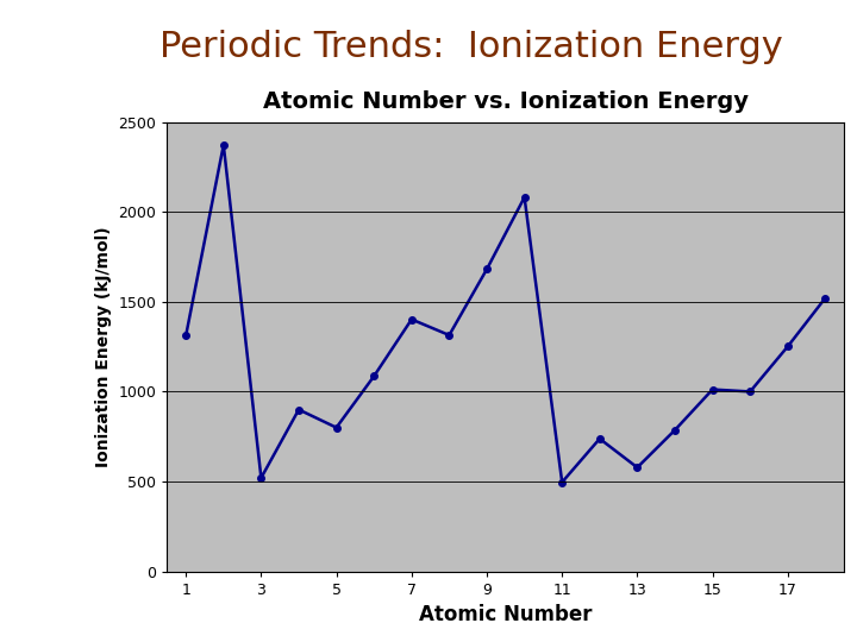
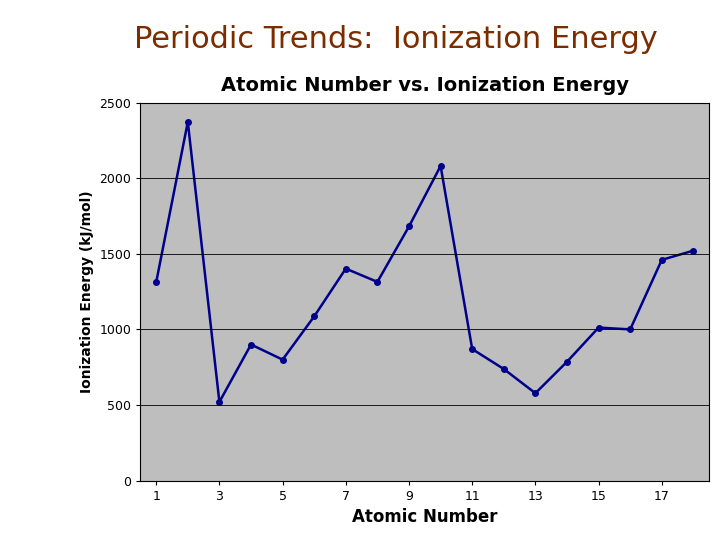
11: 500 -> 870
17: 1250 -> 1460
